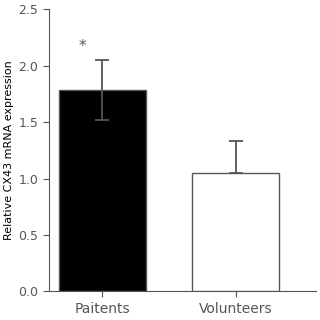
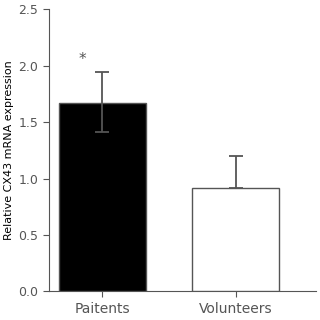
Paitents: 1.78 -> 1.67
Volunteers: 1.05 -> 0.92
